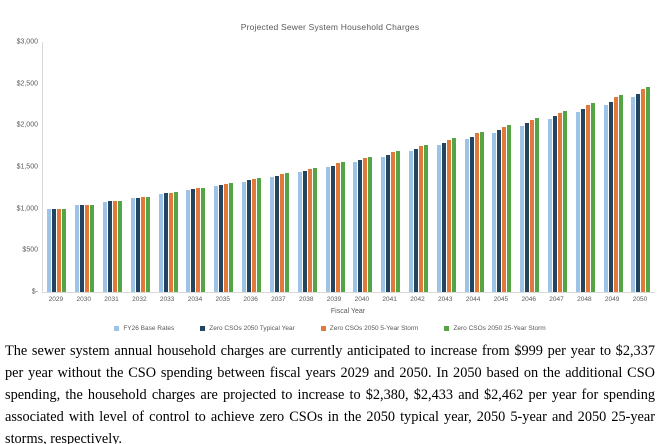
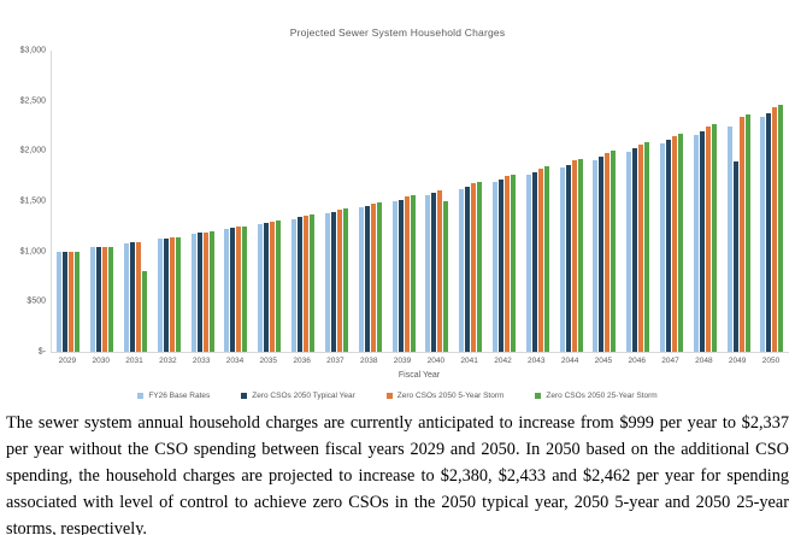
Zero CSOs 2050 25-Year Storm/2031: $1100 -> $800
Zero CSOs 2050 25-Year Storm/2040: $1600 -> $1500
Zero CSOs 2050 Typical Year/2049: $2300 -> $1900
